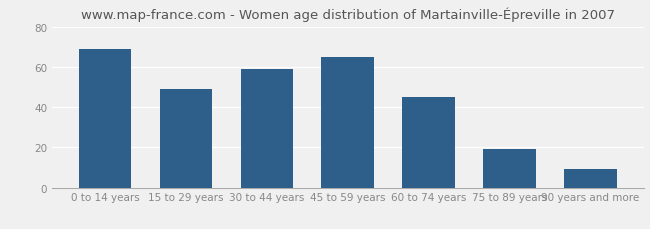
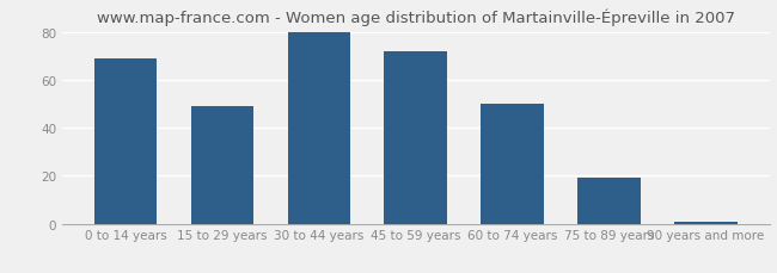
30 to 44 years: 59 -> 80
45 to 59 years: 65 -> 72
60 to 74 years: 45 -> 50
90 years and more: 9 -> 1
